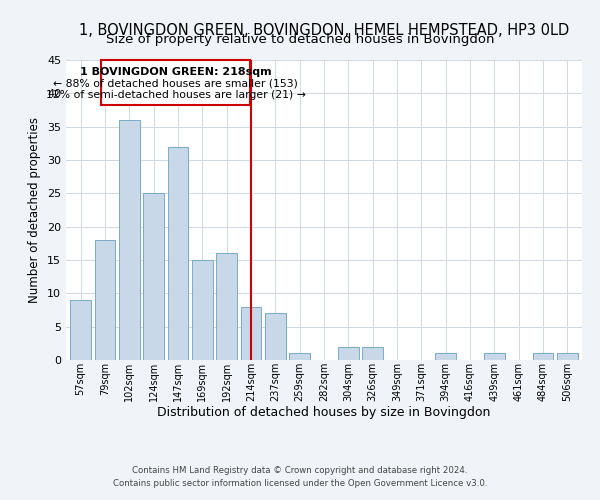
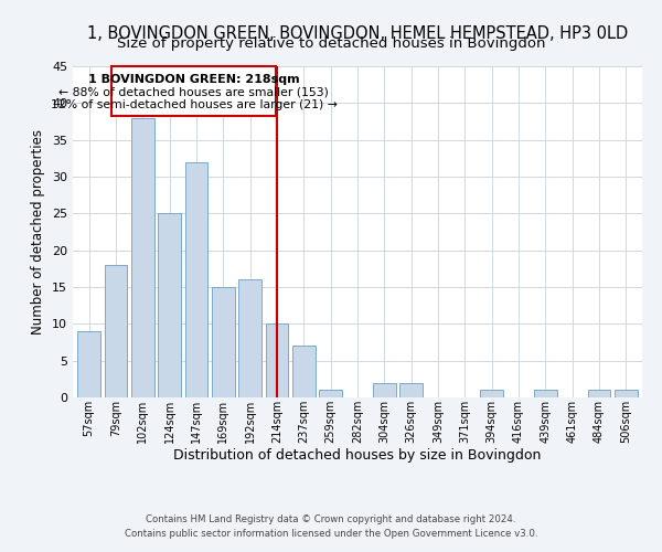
102sqm: 36 -> 38
214sqm: 8 -> 10
